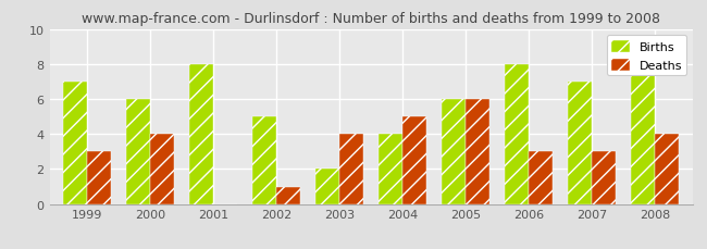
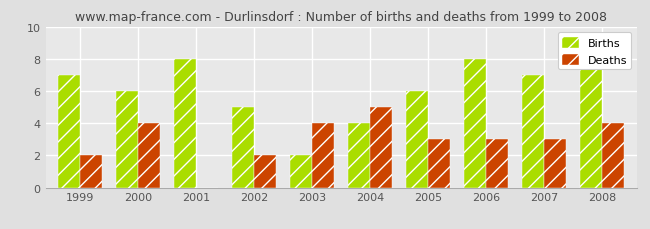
Deaths/1999: 3 -> 2
Deaths/2002: 1 -> 2
Deaths/2005: 6 -> 3
